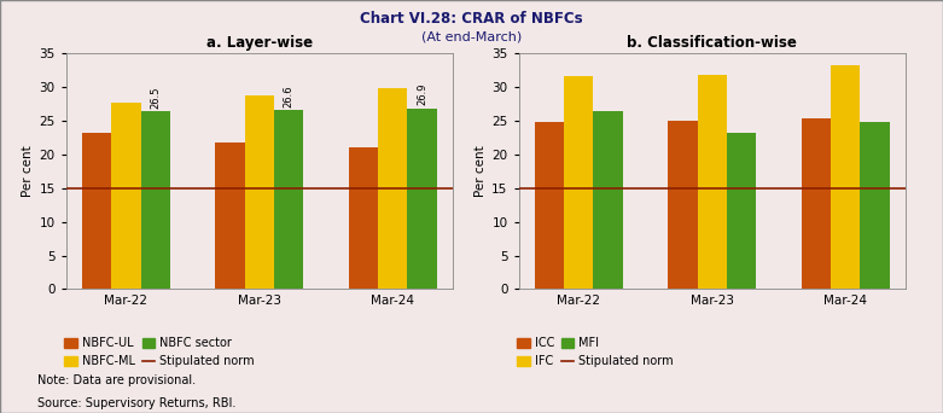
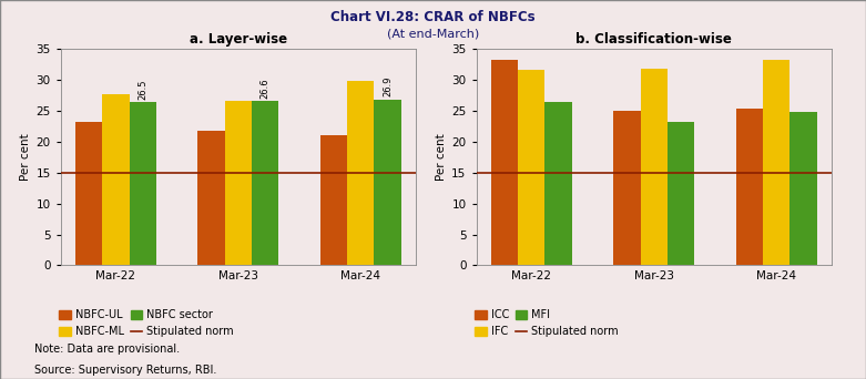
a. Layer-wise/NBFC-ML/Mar-23: 28.8 -> 26.6
b. Classification-wise/ICC/Mar-22: 24.8 -> 33.2
